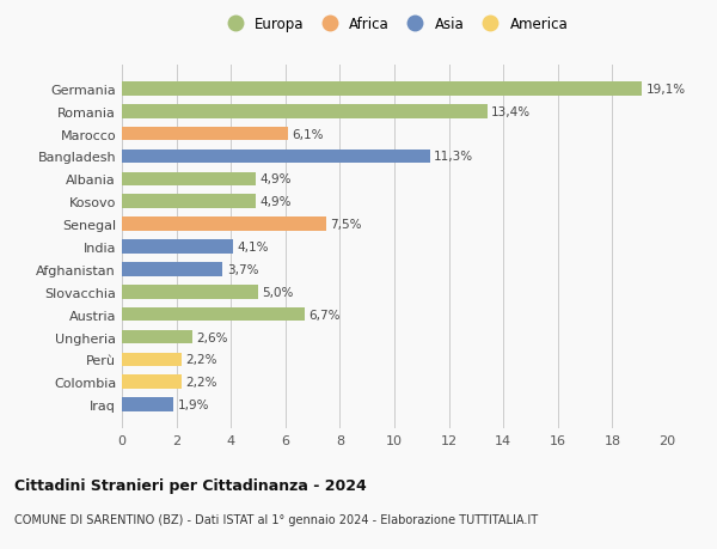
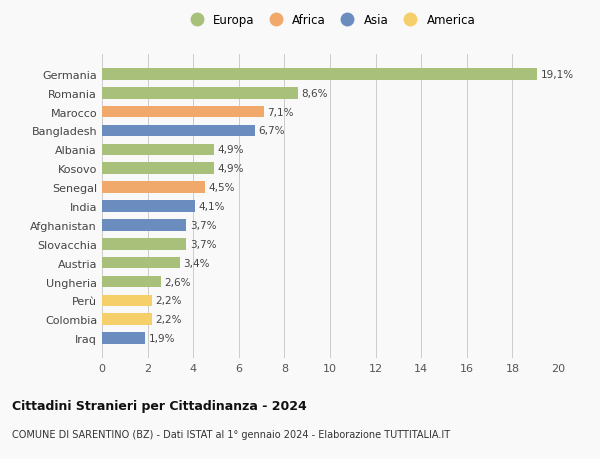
Romania: 13,4% -> 8,6%
Marocco: 6,1% -> 7,1%
Bangladesh: 11,3% -> 6,7%
Senegal: 7,5% -> 4,5%
Slovacchia: 5,0% -> 3,7%
Austria: 6,7% -> 3,4%
